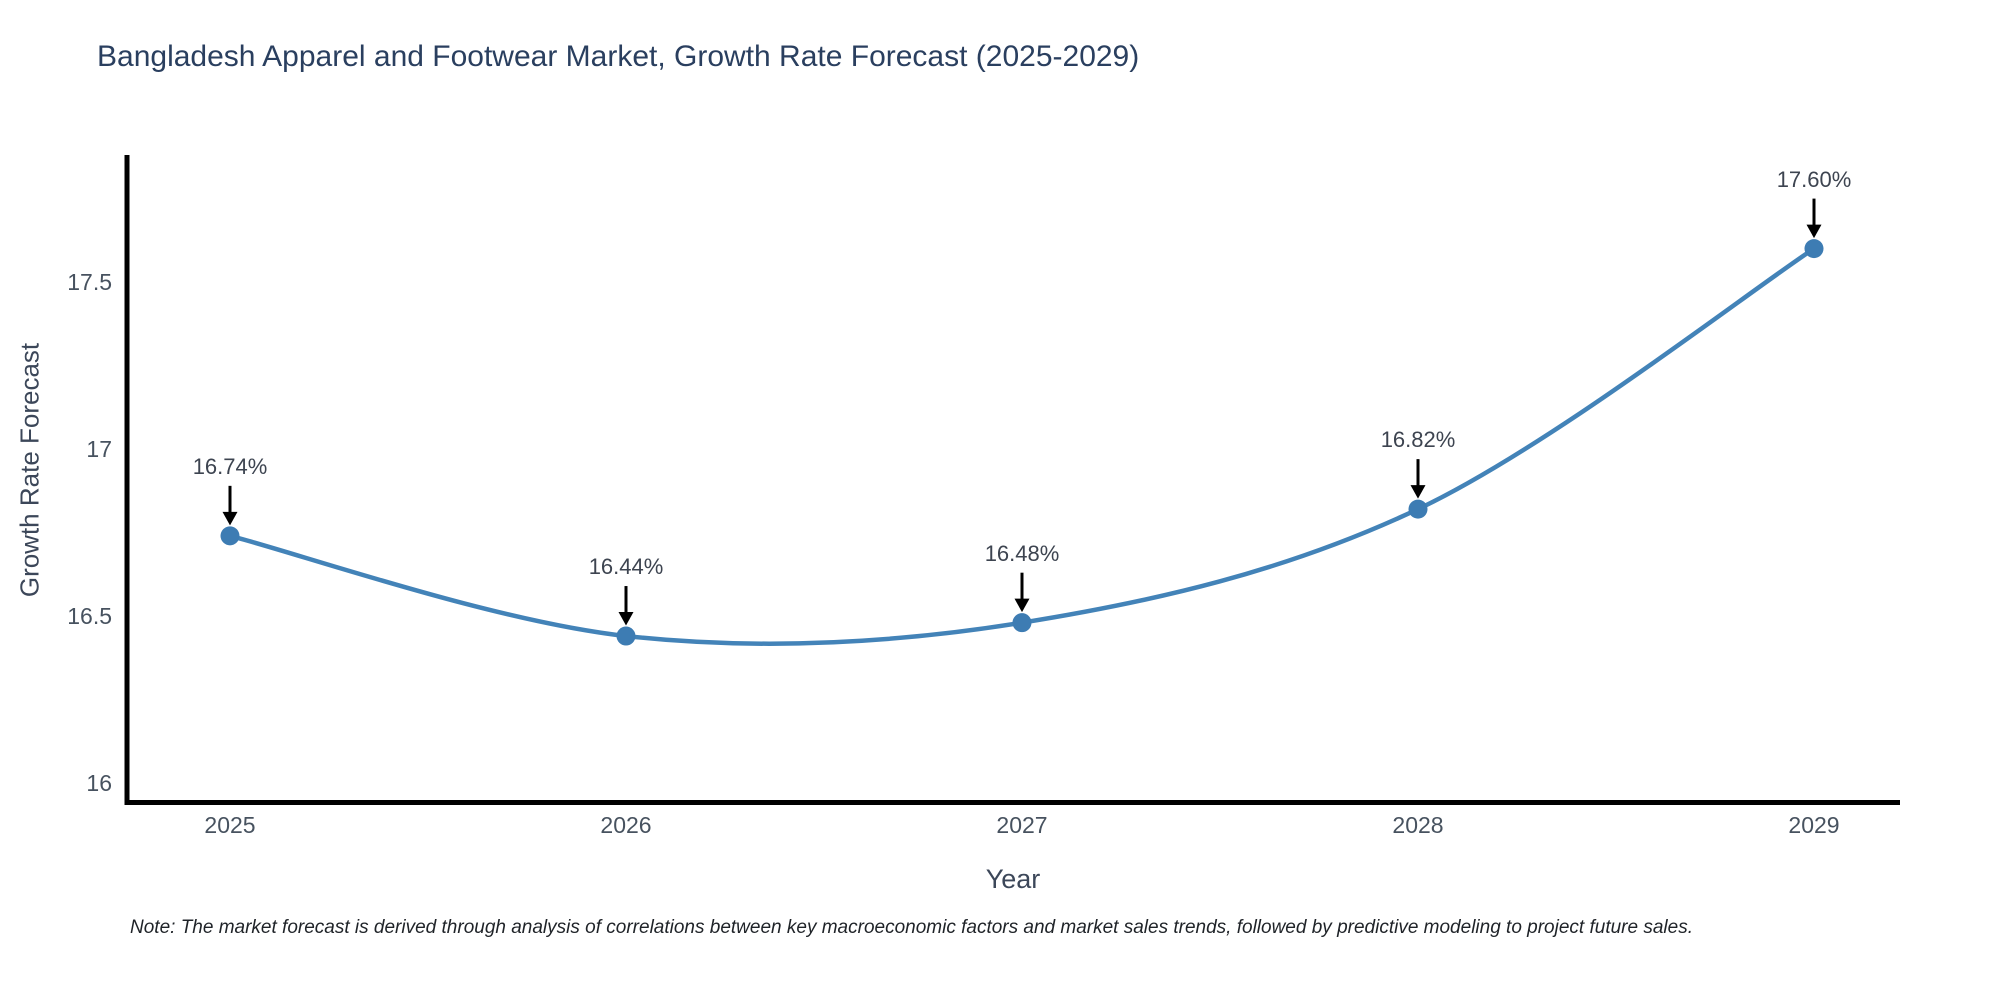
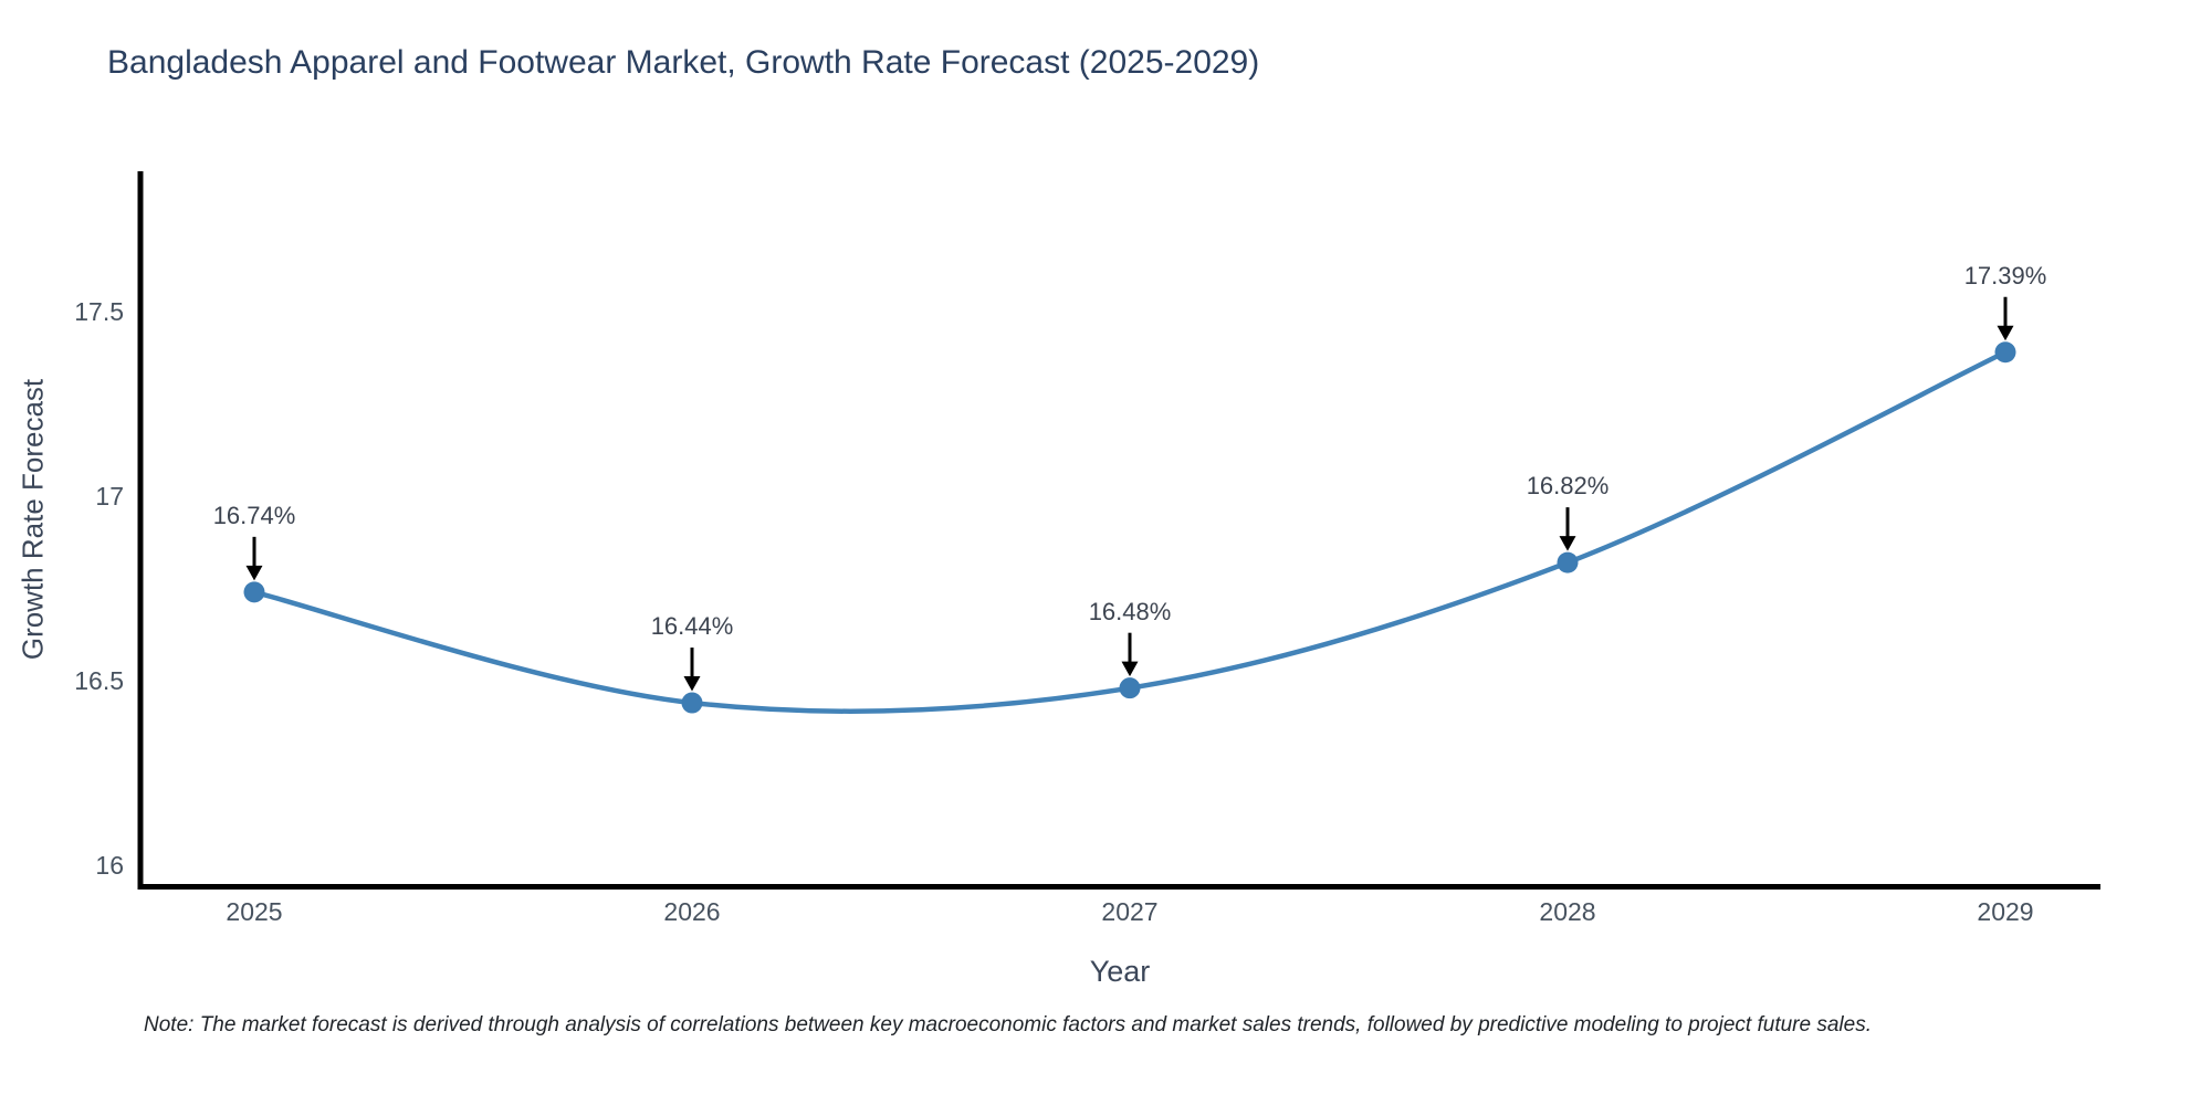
2029: 17.60% -> 17.39%
